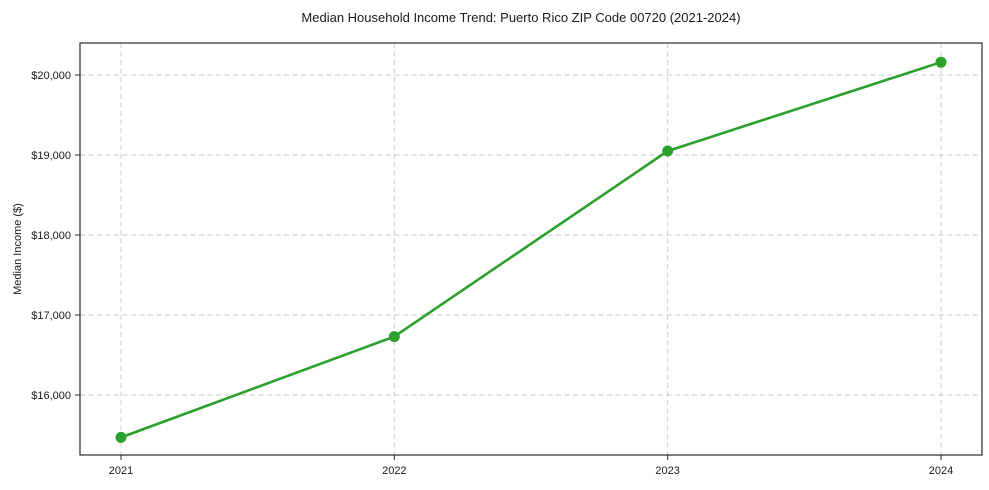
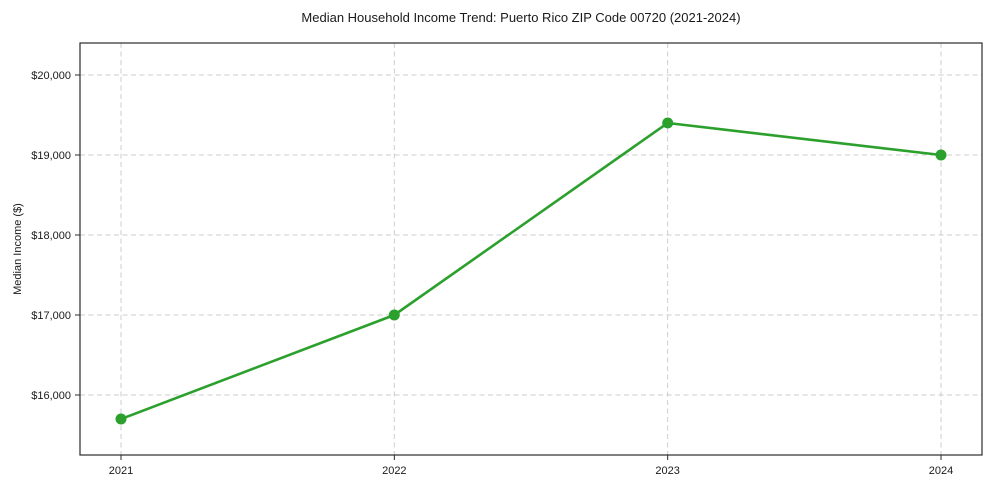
2021: $15500 -> $15700
2022: $16700 -> $17000
2023: $19000 -> $19400
2024: $20200 -> $19000
